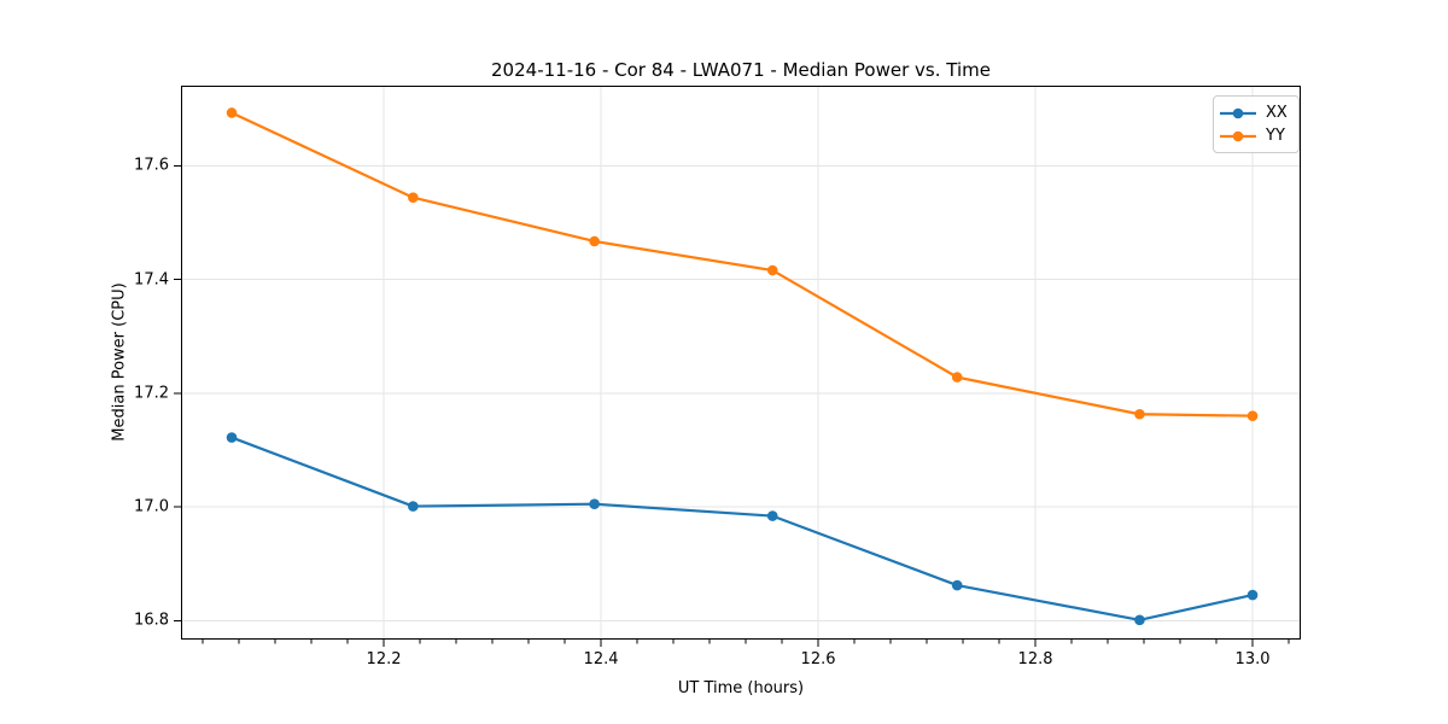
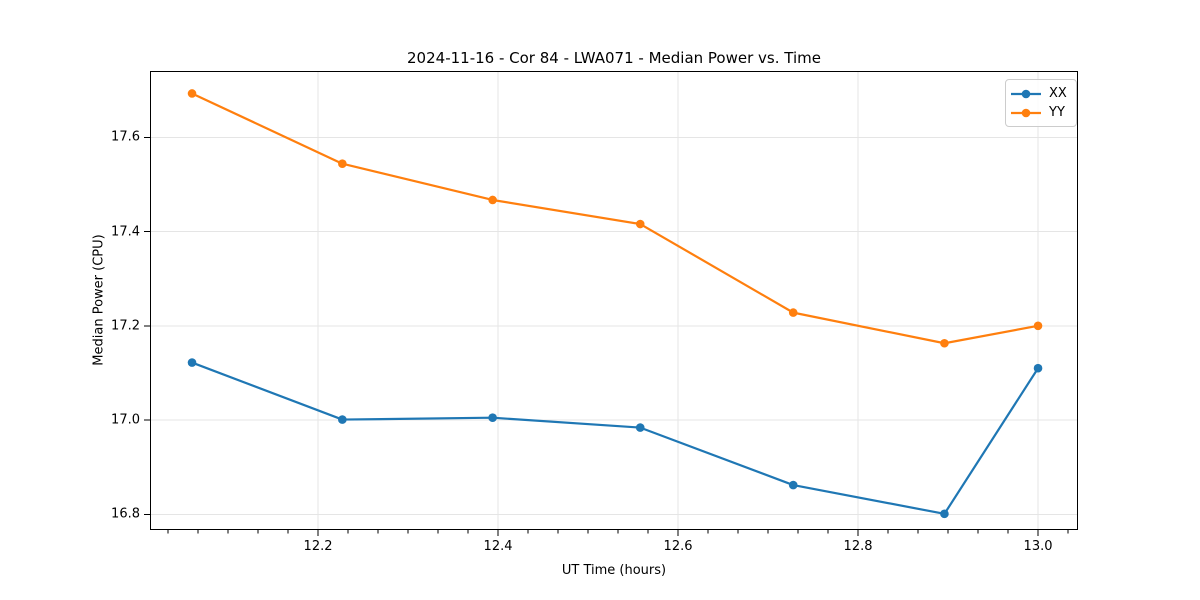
XX/13.0: 16.84 -> 17.11
YY/13.0: 17.16 -> 17.20
